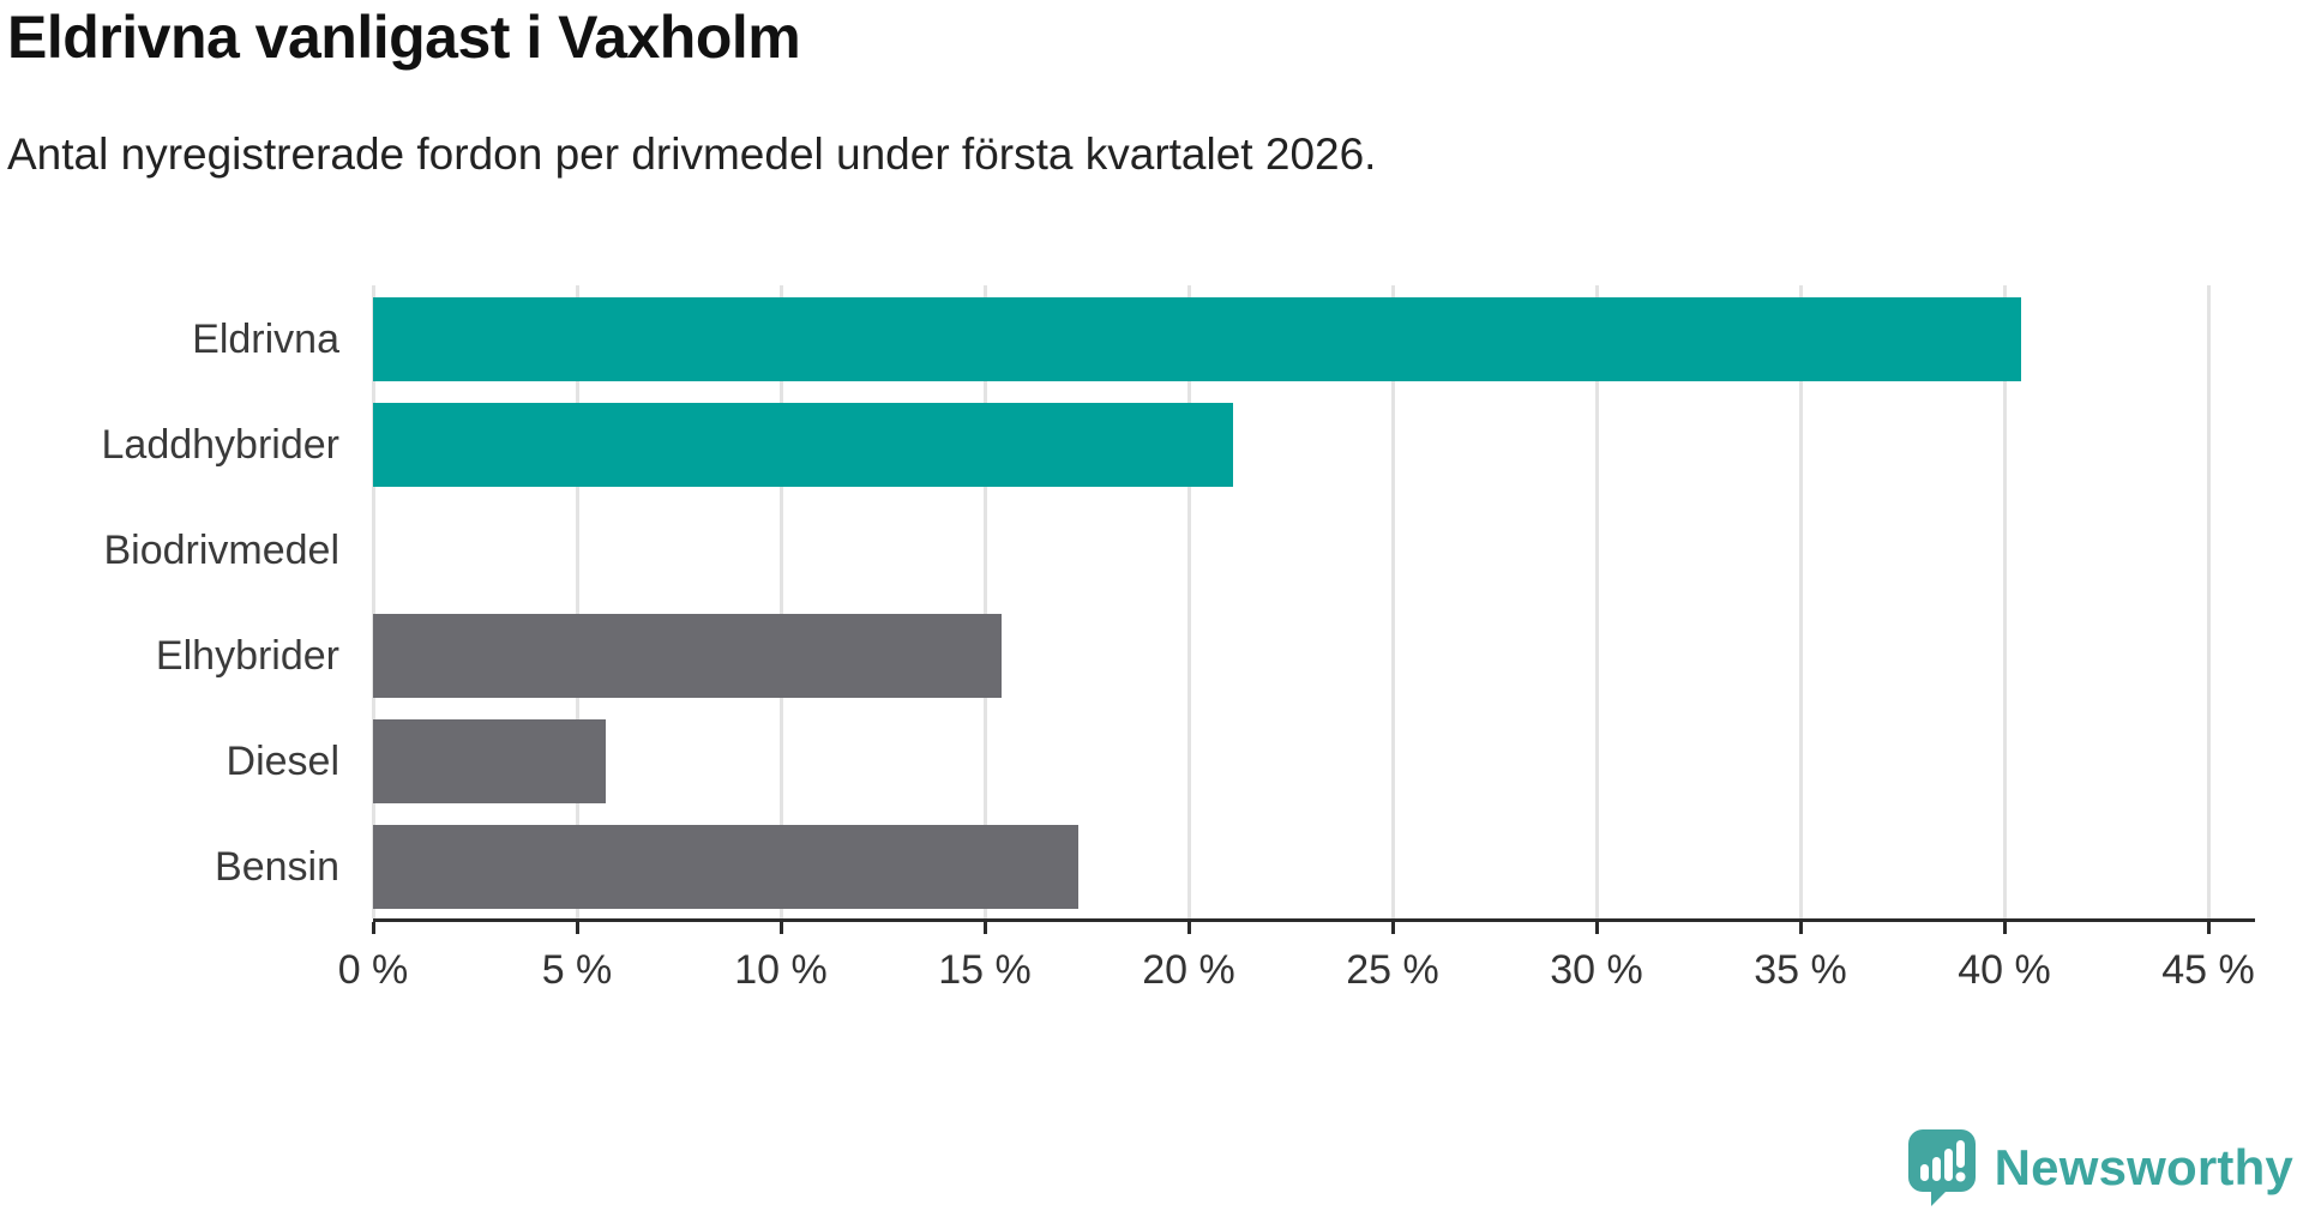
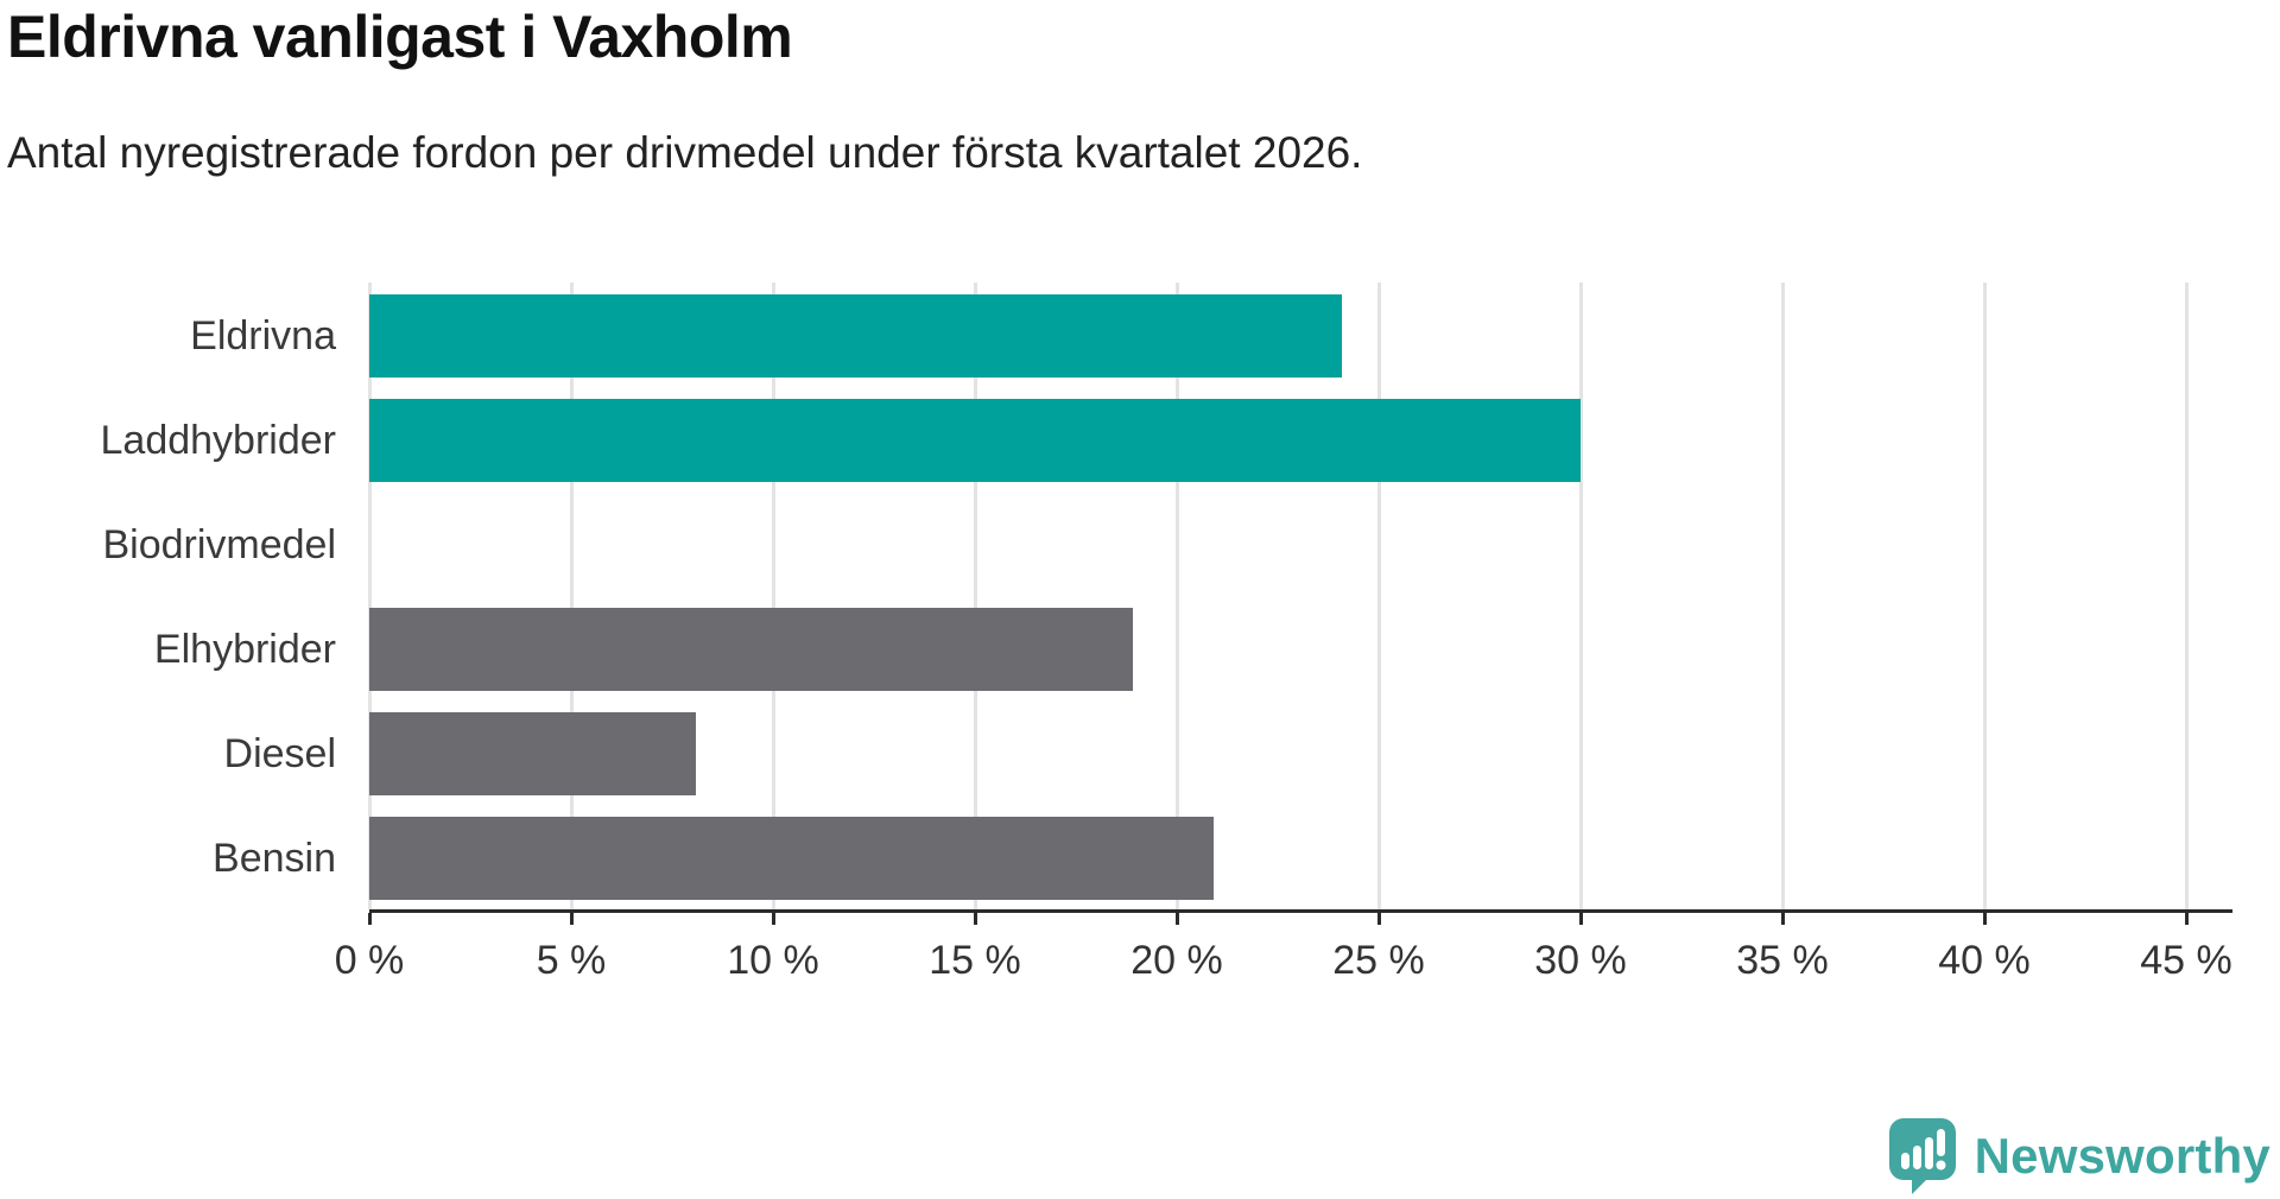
Eldrivna: 40.4% -> 24.1%
Laddhybrider: 21.1% -> 30.0%
Elhybrider: 15.4% -> 18.9%
Diesel: 5.7% -> 8.1%
Bensin: 17.3% -> 20.9%
